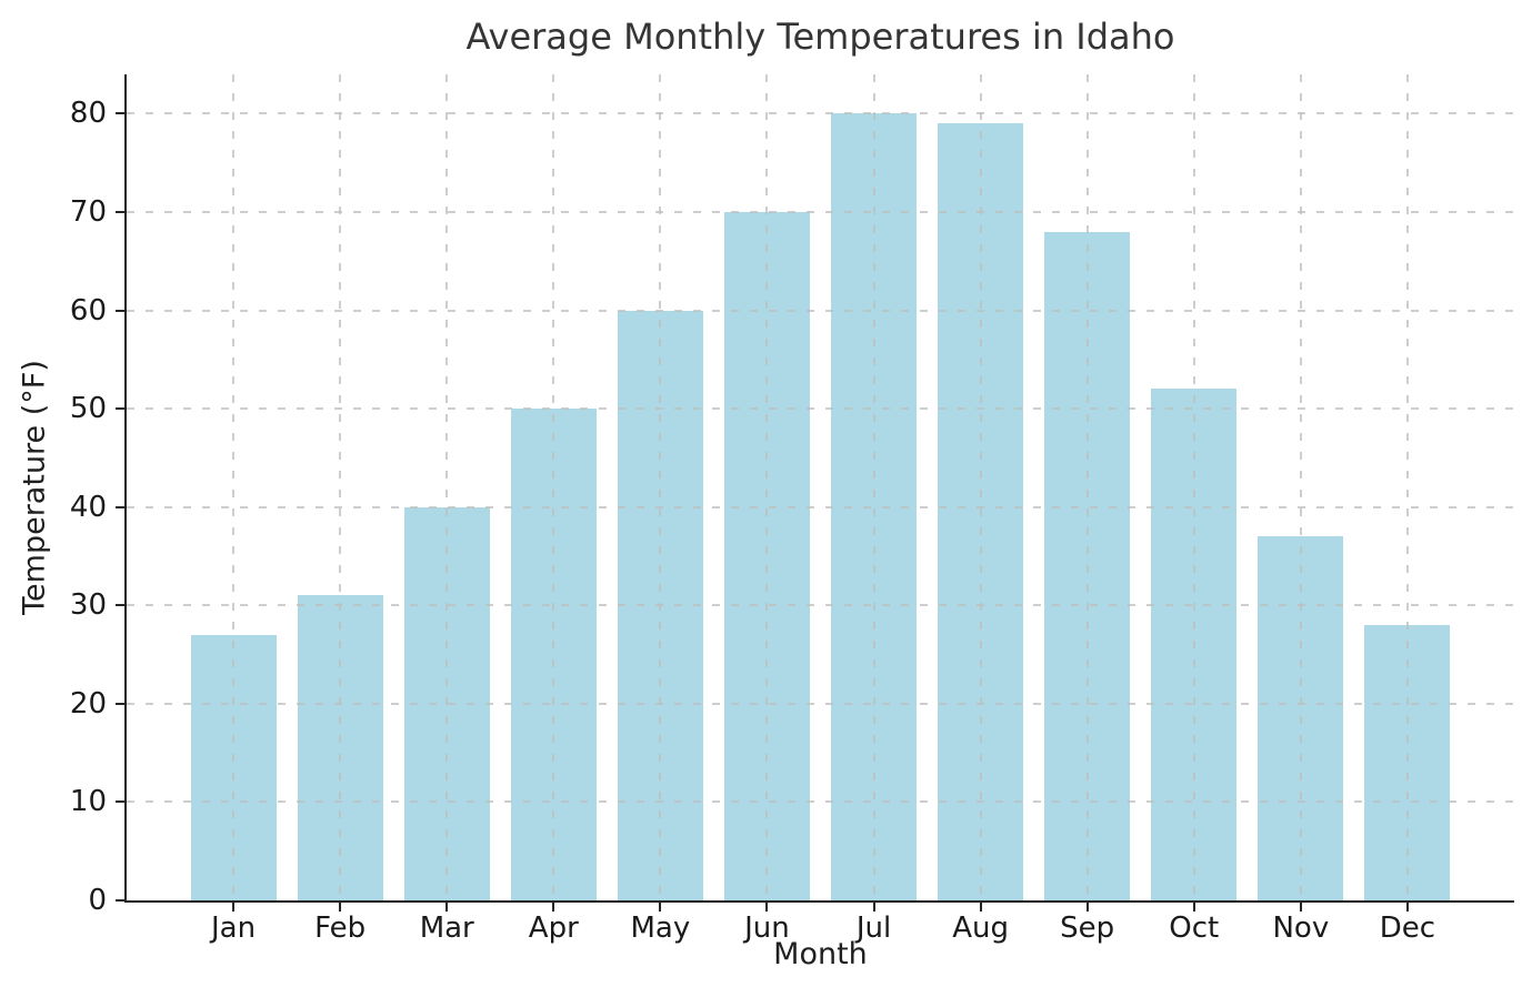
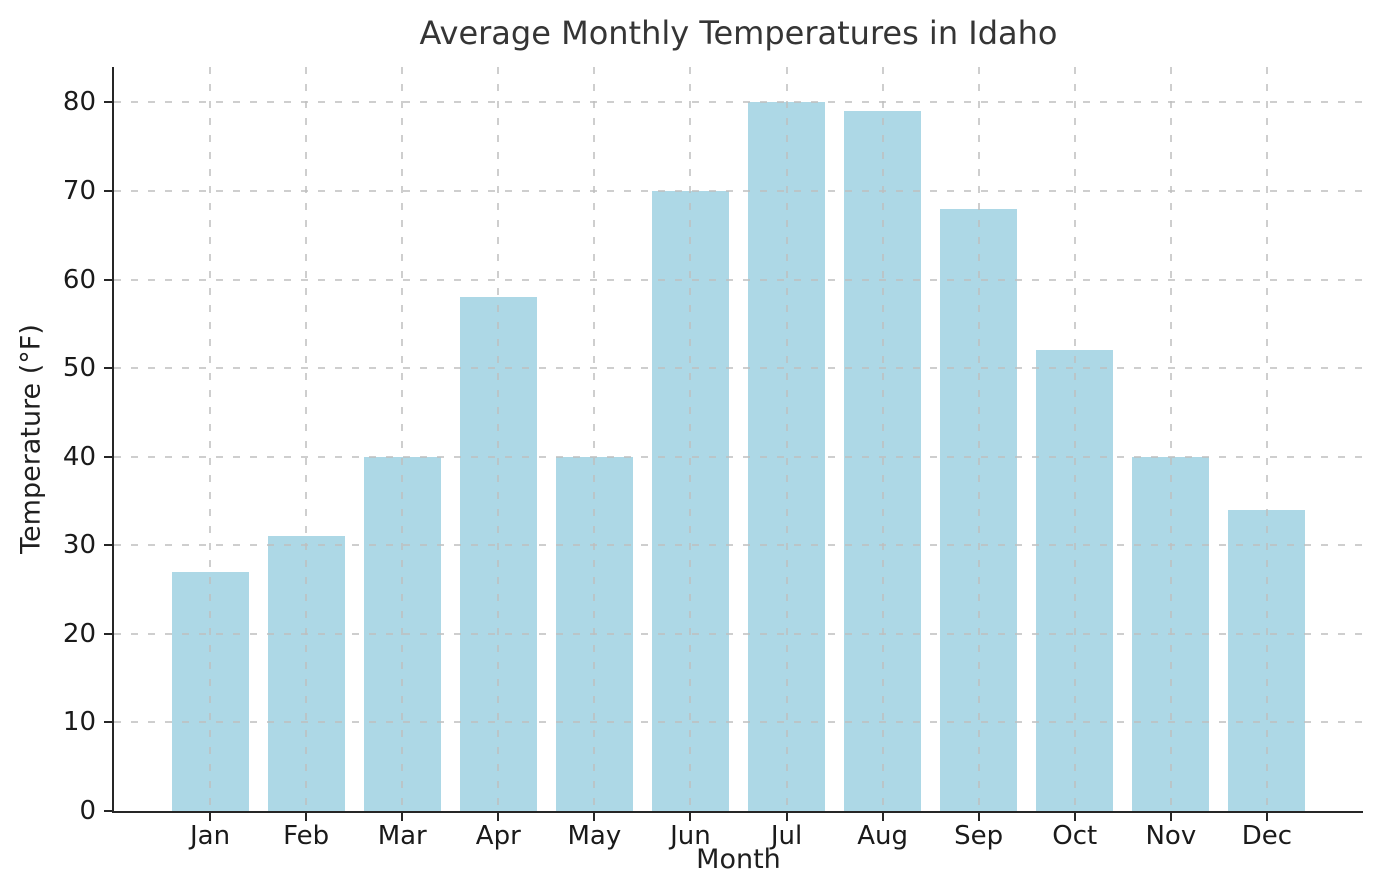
Apr: 50 -> 58
May: 60 -> 40
Nov: 37 -> 40
Dec: 28 -> 34
